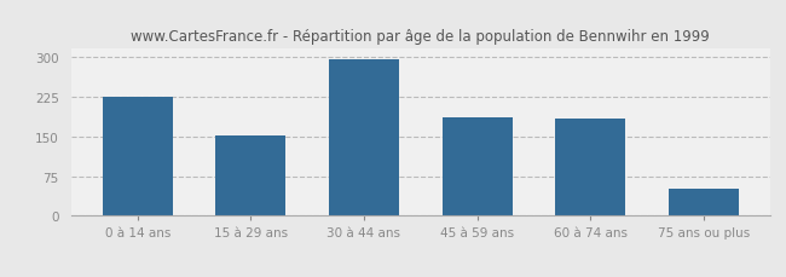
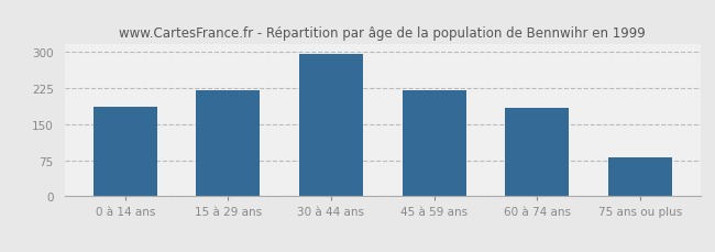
0 à 14 ans: 224 -> 185
15 à 29 ans: 152 -> 220
45 à 59 ans: 185 -> 220
75 ans ou plus: 50 -> 80
